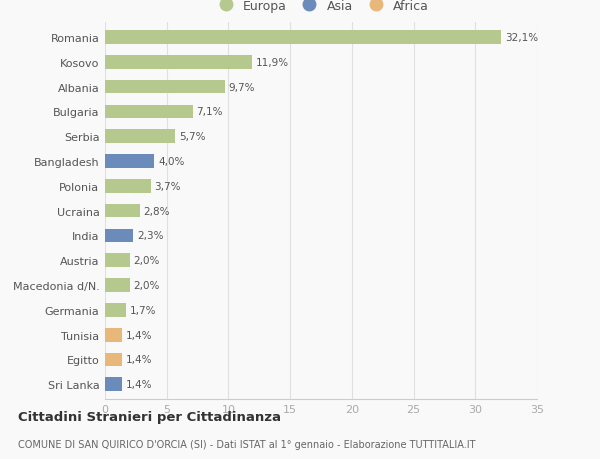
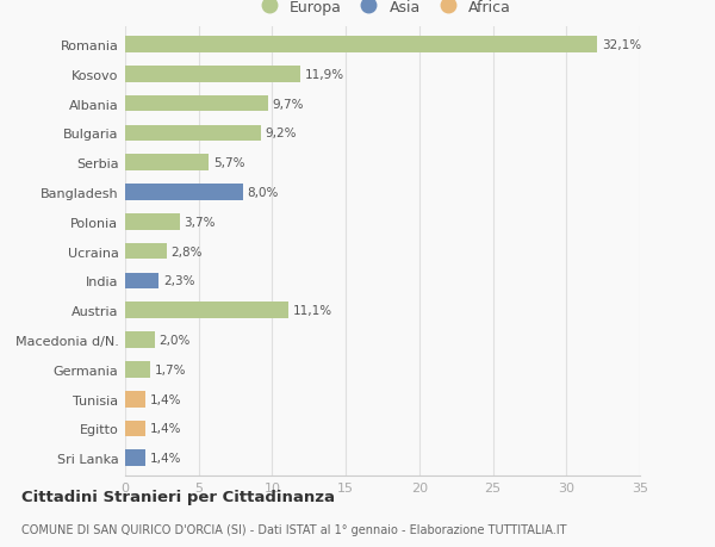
Bulgaria: 7,1% -> 9,2%
Bangladesh: 4,0% -> 8,0%
Austria: 2,0% -> 11,1%
